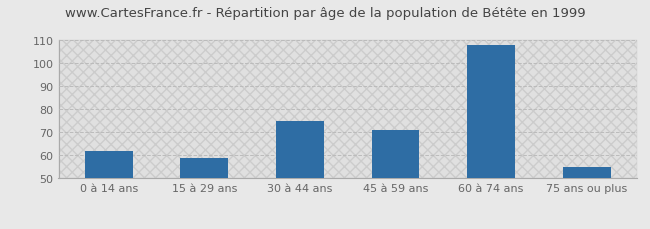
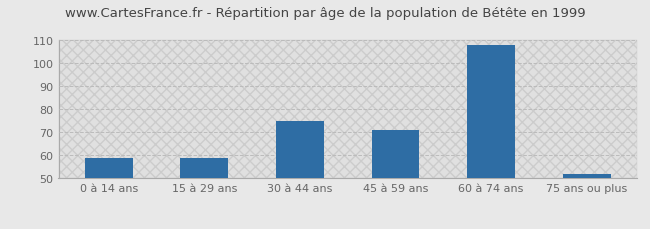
0 à 14 ans: 62 -> 59
75 ans ou plus: 55 -> 52
